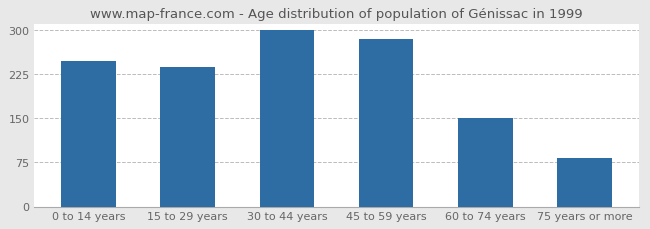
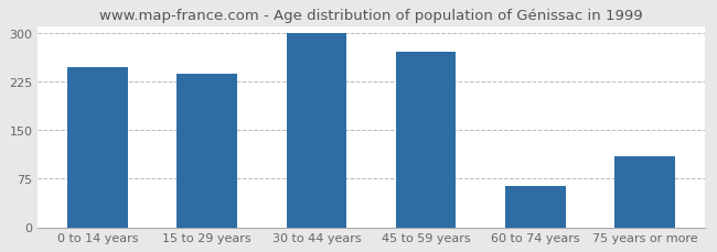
45 to 59 years: 285 -> 272
60 to 74 years: 150 -> 64
75 years or more: 83 -> 110
